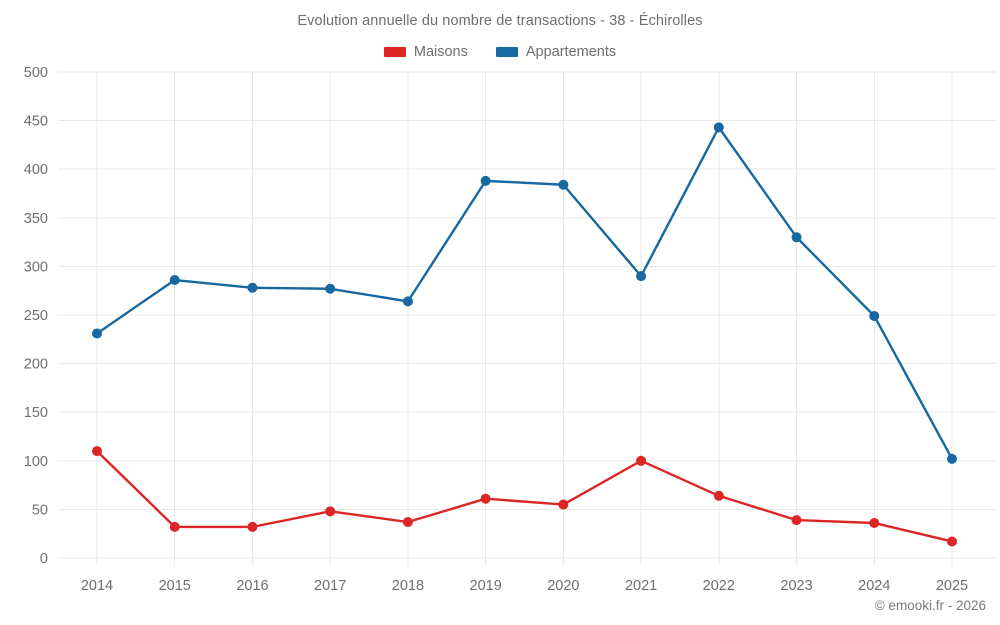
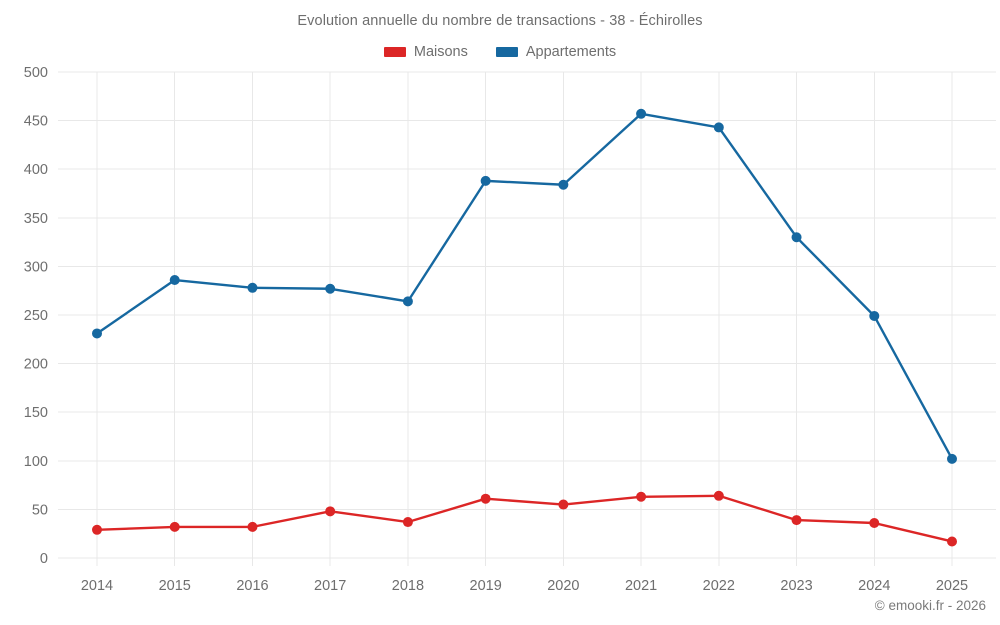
Maisons/2014: 110 -> 30
Maisons/2021: 100 -> 60
Appartements/2021: 290 -> 460
